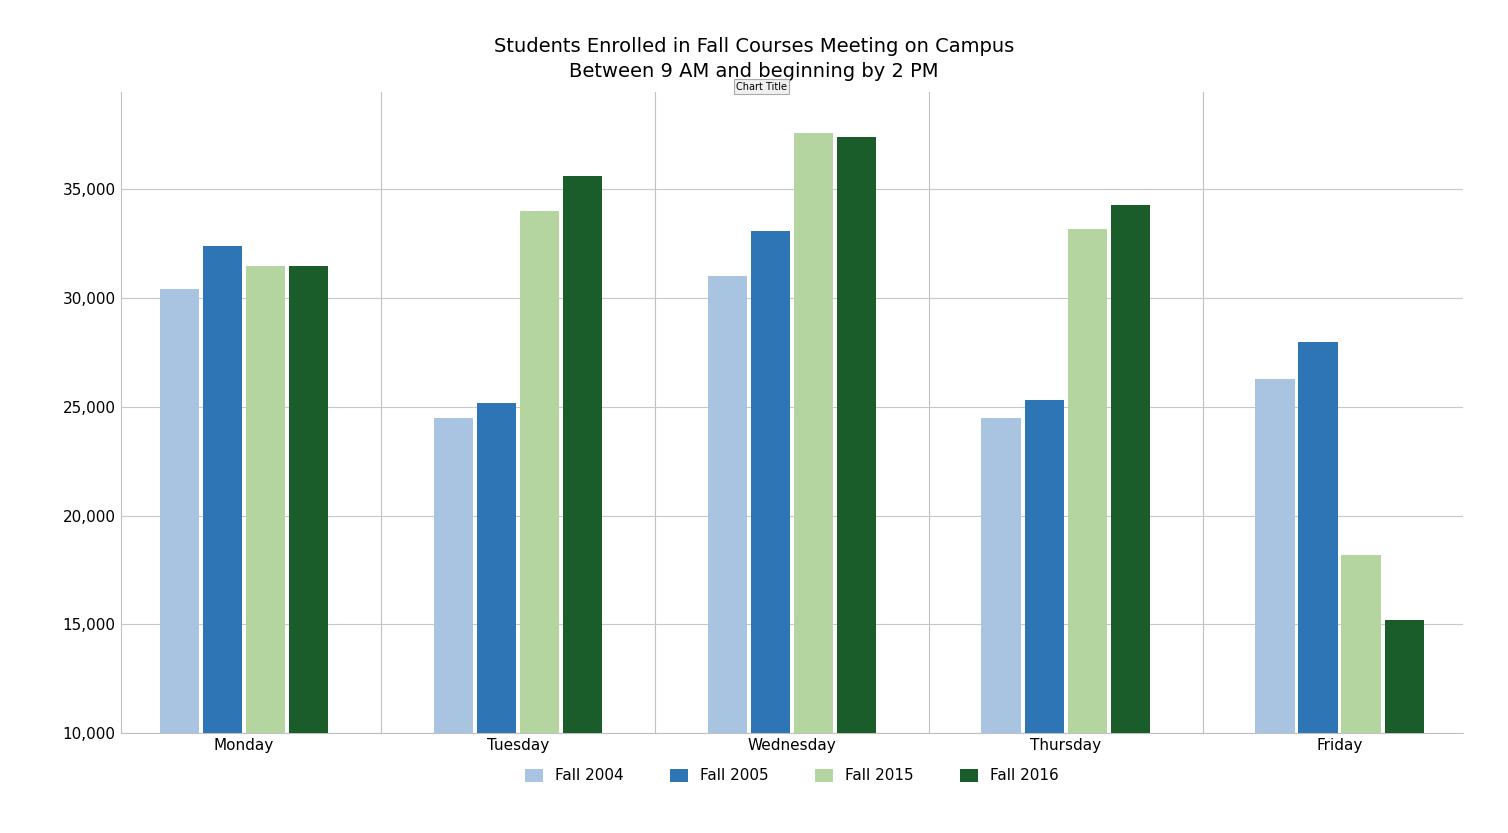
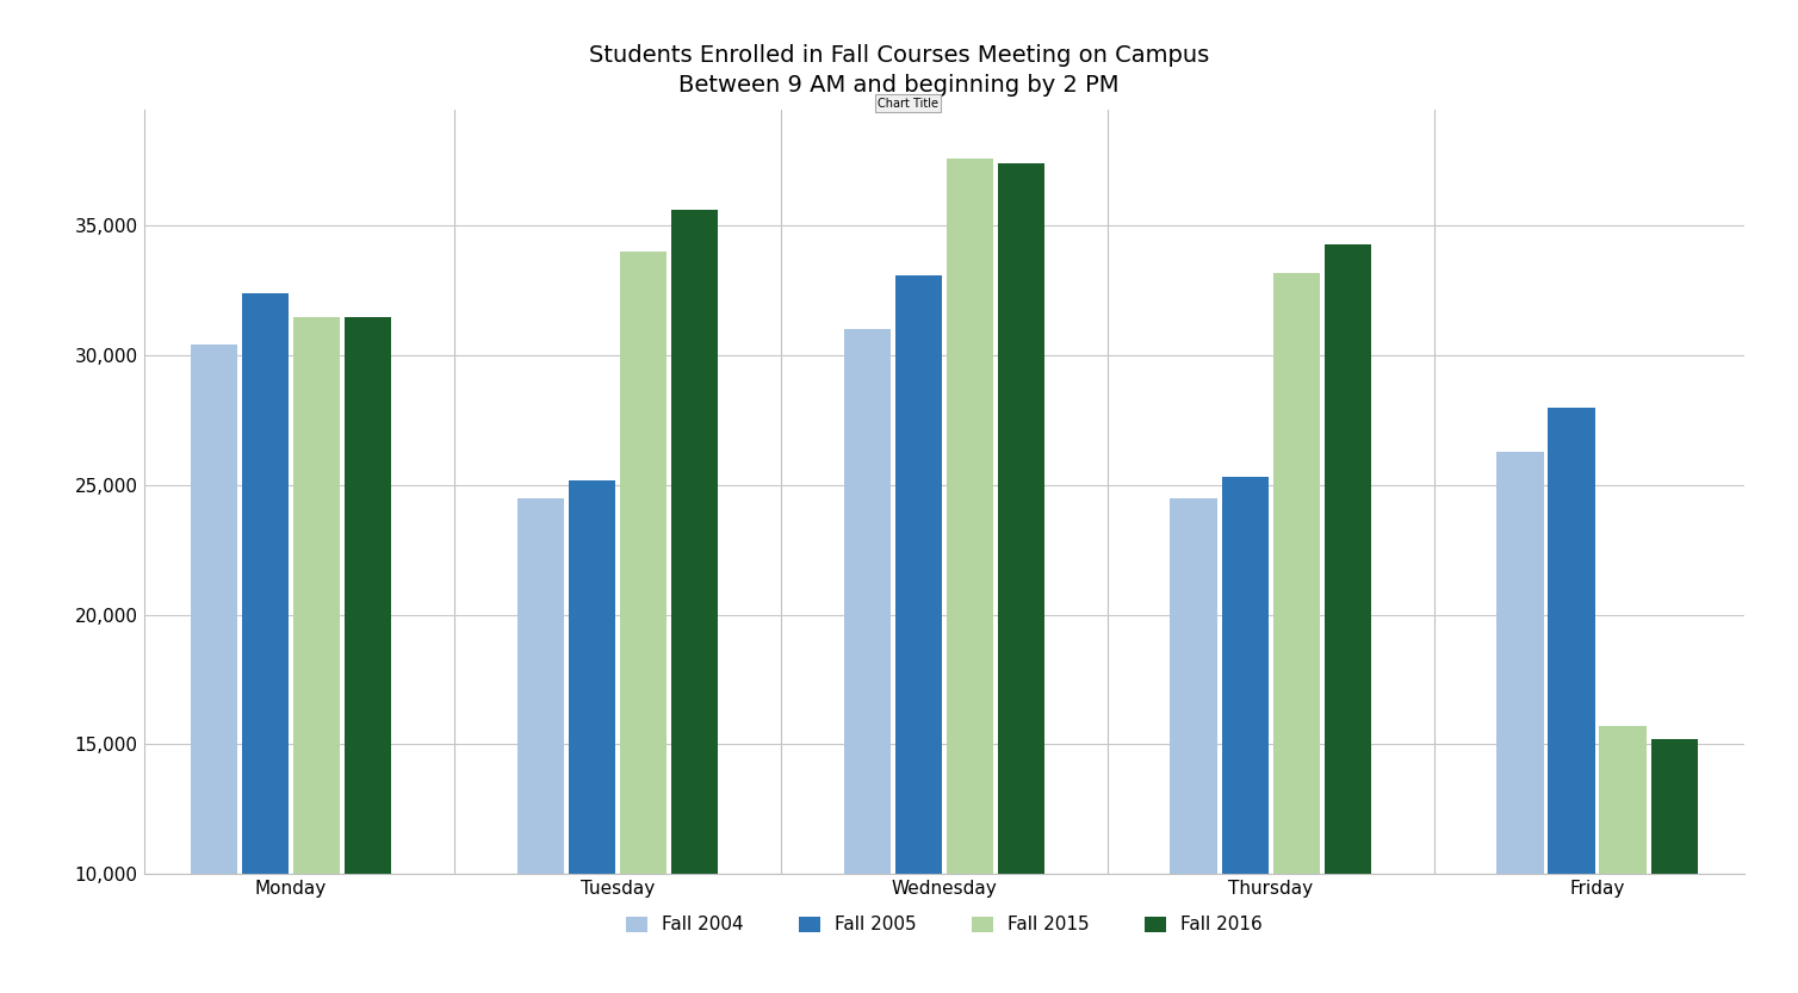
Fall 2015/Friday: 18,200 -> 15,700
